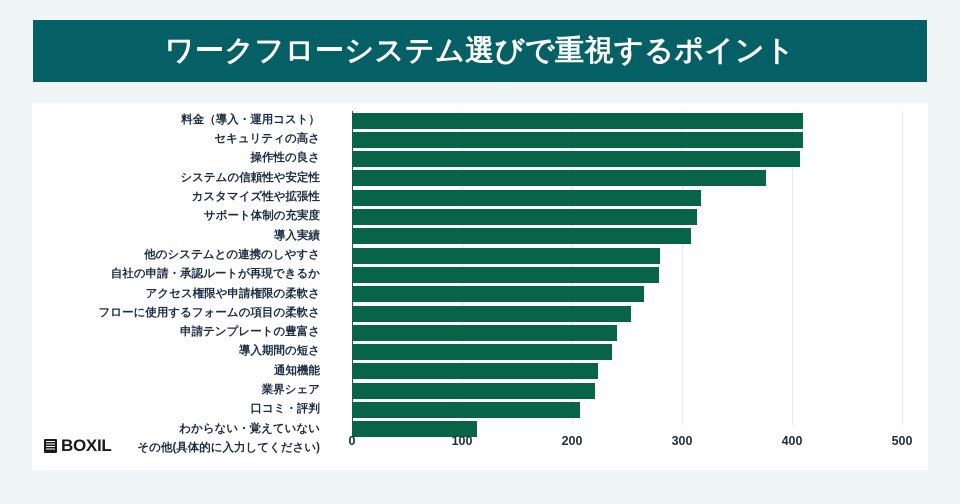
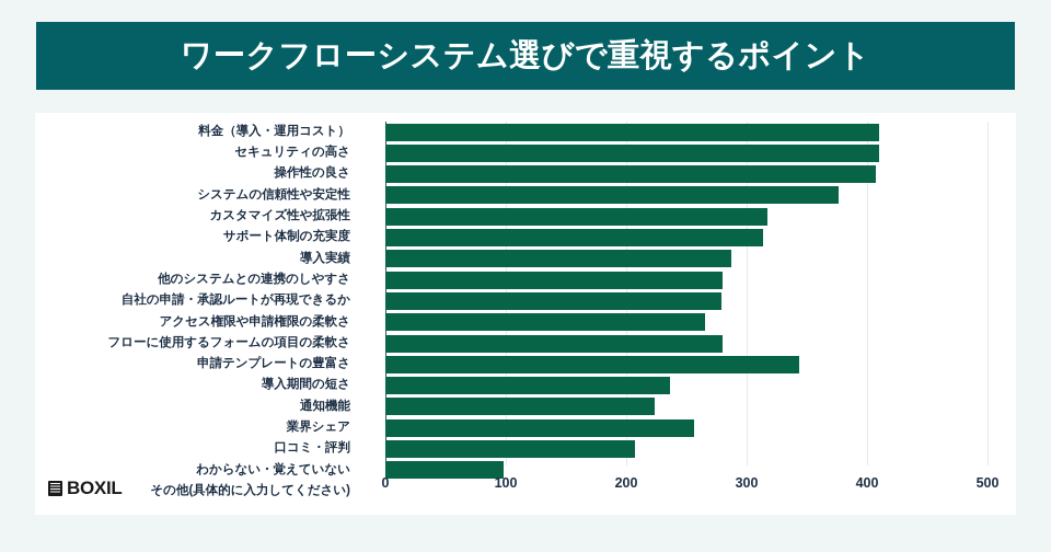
導入実績: 308 -> 287
フローに使用するフォームの項目の柔軟さ: 254 -> 280
申請テンプレートの豊富さ: 241 -> 344
業界シェア: 221 -> 256
わからない・覚えていない: 114 -> 98
